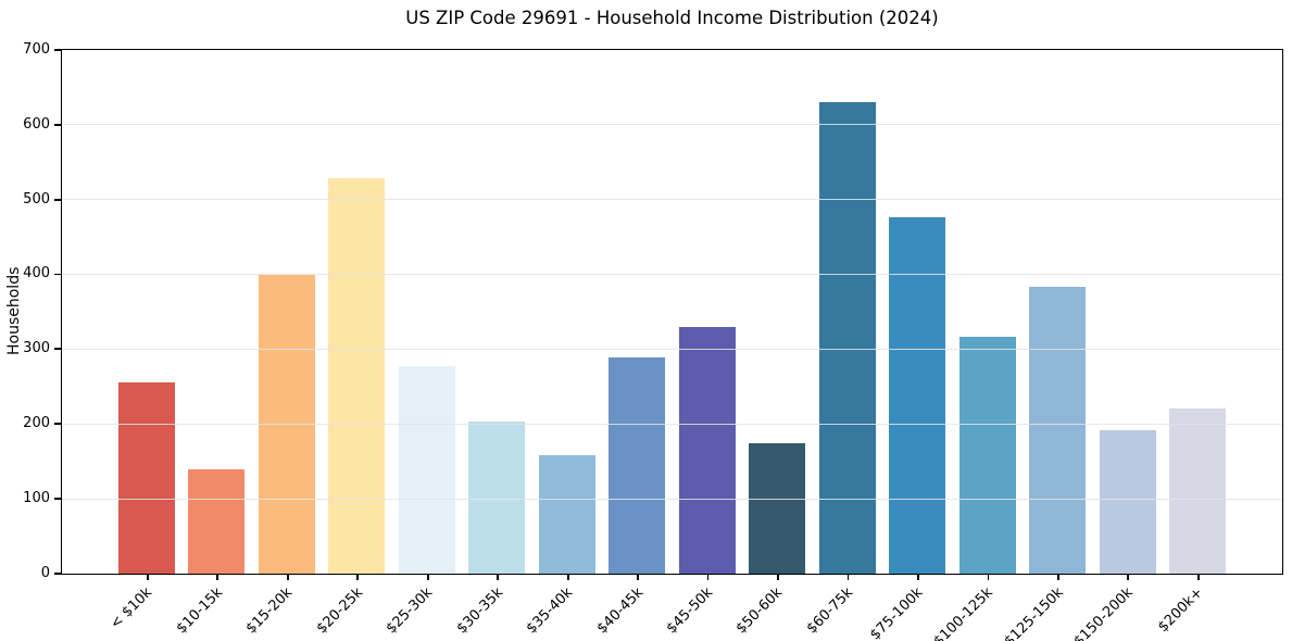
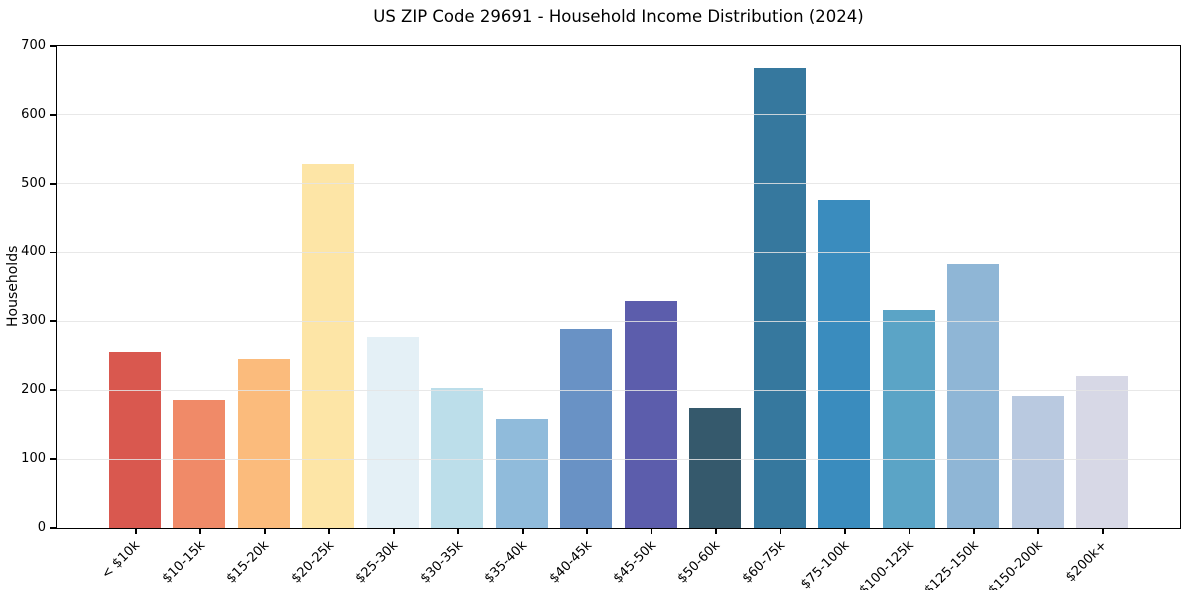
$10-15k: 140 -> 190
$15-20k: 400 -> 250
$60-75k: 630 -> 670
